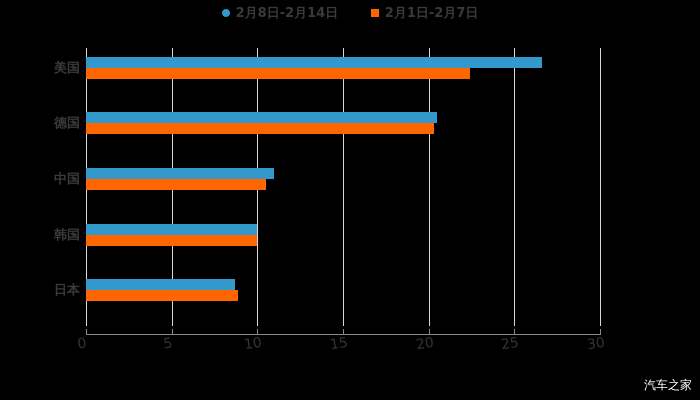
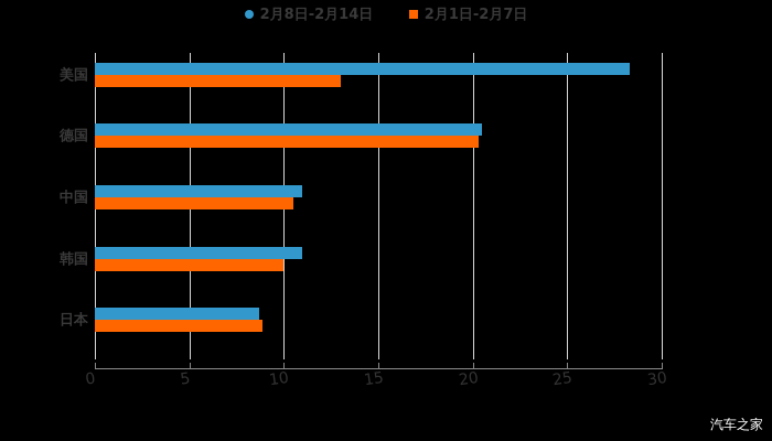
2月8日-2月14日/美国: 26.6 -> 28.3
2月1日-2月7日/美国: 22.4 -> 13.0
2月8日-2月14日/韩国: 10.0 -> 11.0
